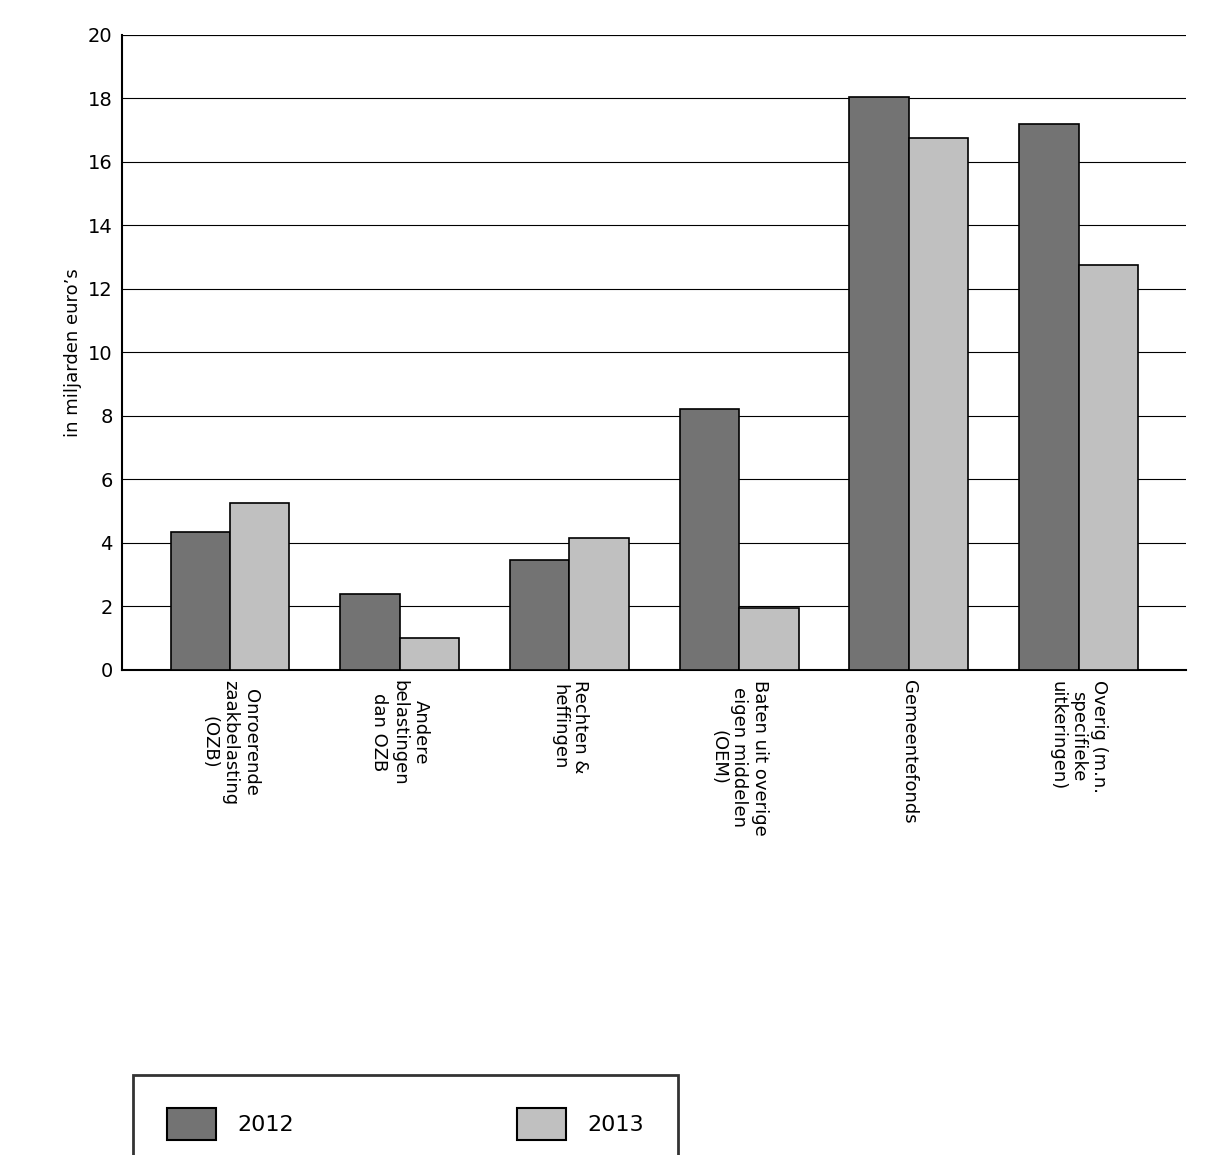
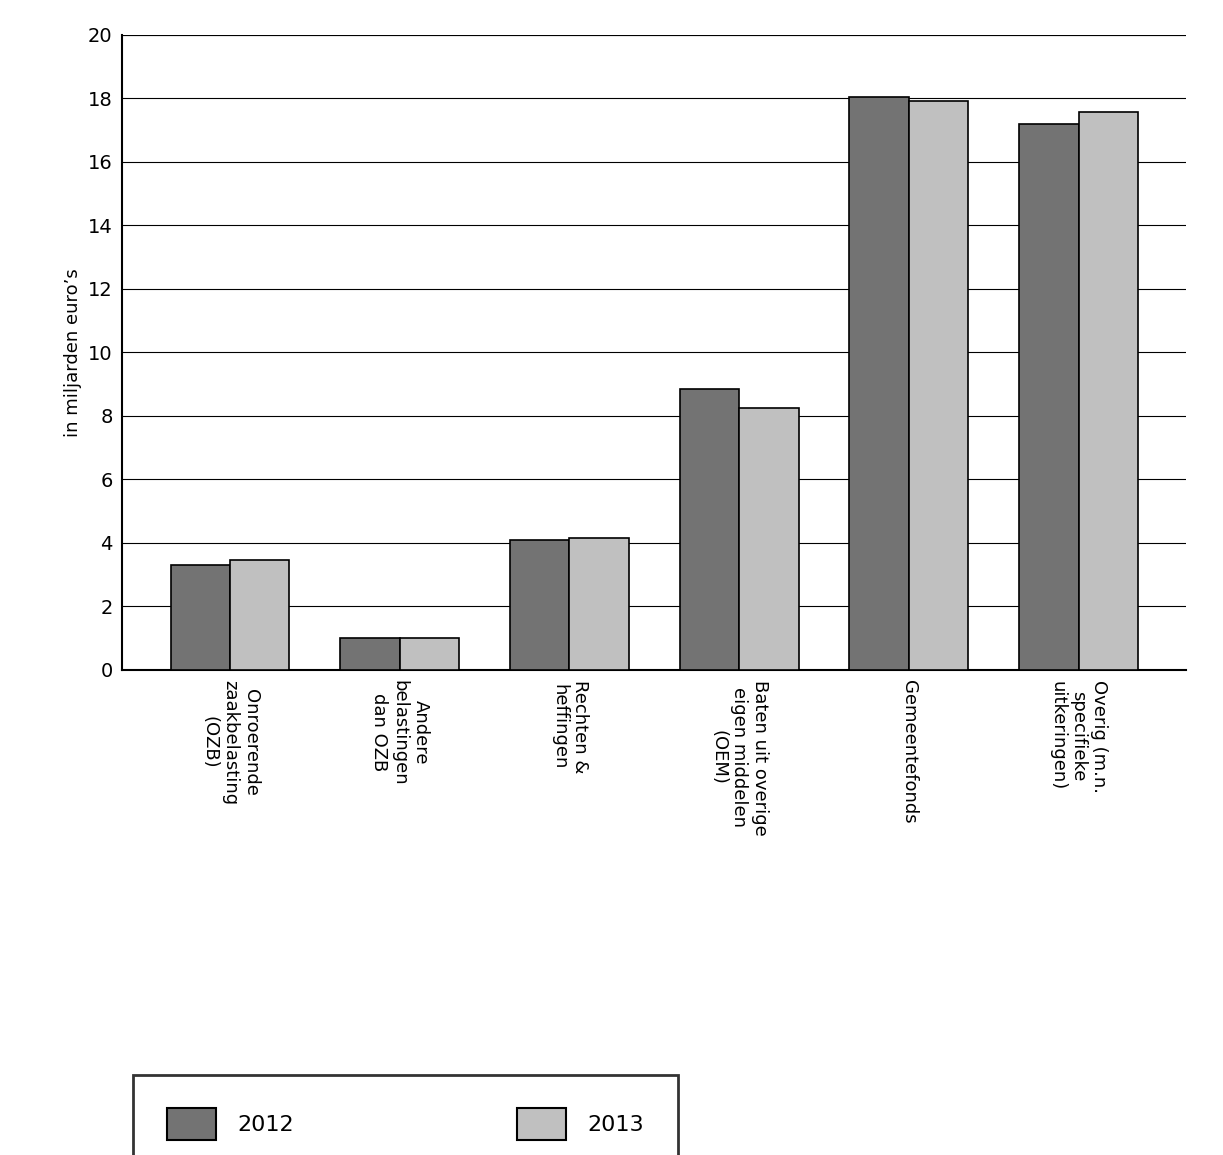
2012/Onroerende zaakbelasting (OZB): 4.35 -> 3.30
2013/Onroerende zaakbelasting (OZB): 5.25 -> 3.45
2012/Andere belastingen dan OZB: 2.40 -> 1.00
2012/Rechten & heffingen: 3.45 -> 4.10
2012/Baten uit overige eigen middelen (OEM): 8.20 -> 8.85
2013/Baten uit overige eigen middelen (OEM): 1.95 -> 8.25
2013/Gemeentefonds: 16.75 -> 17.90
2013/Overig (m.n. specifieke uitkeringen): 12.75 -> 17.55
